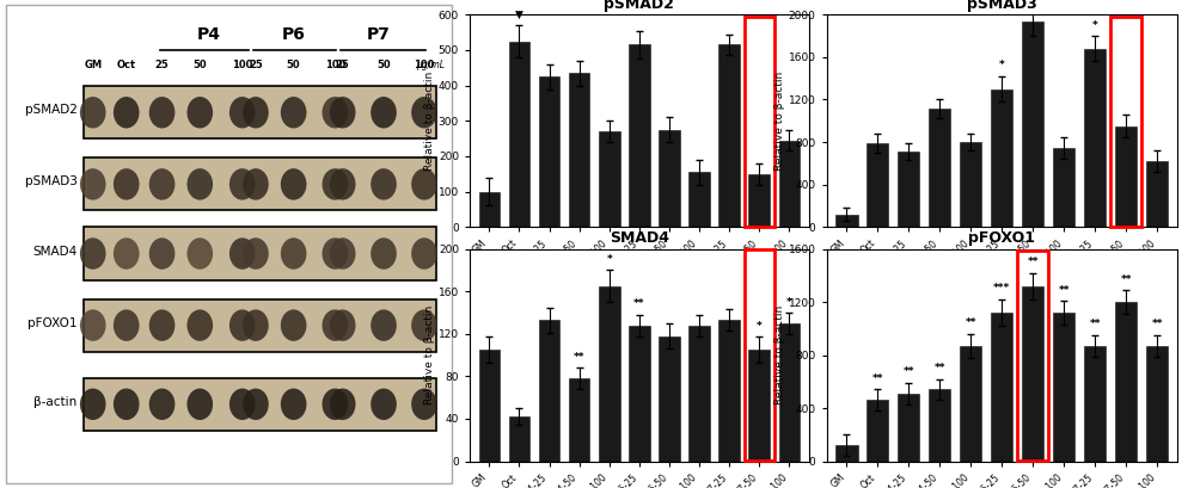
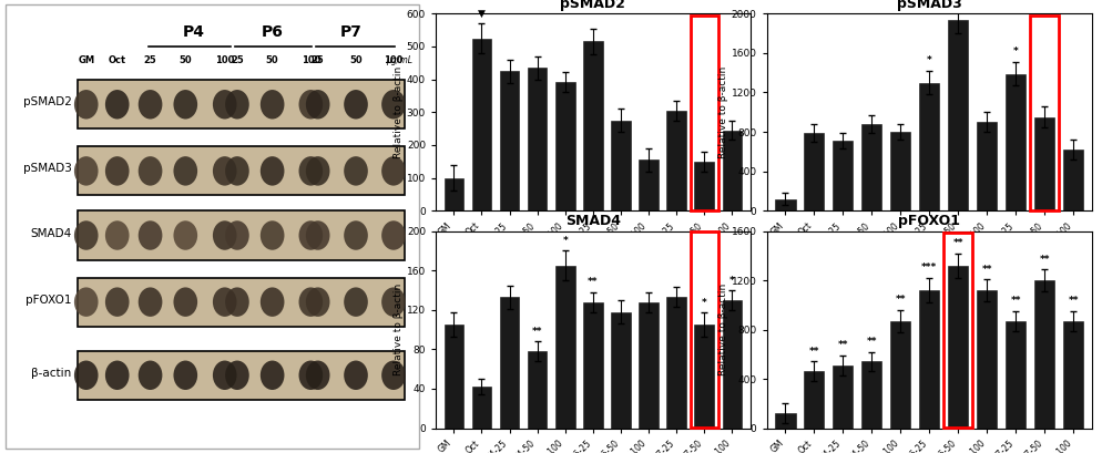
pSMAD2/P4-100: 270 -> 393
pSMAD2/P7-25: 515 -> 305
pSMAD3/P4-50: 1120 -> 880
pSMAD3/P6-100: 740 -> 900
pSMAD3/P7-25: 1680 -> 1390
